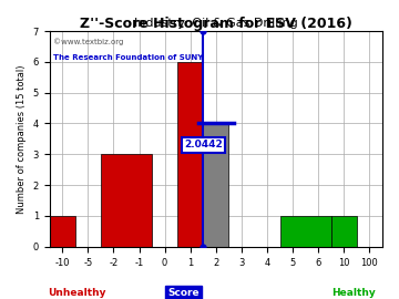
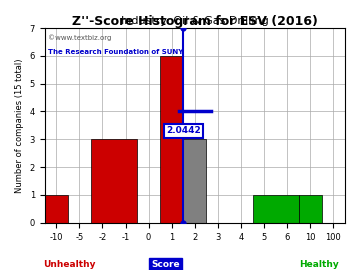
2: 4 -> 3
